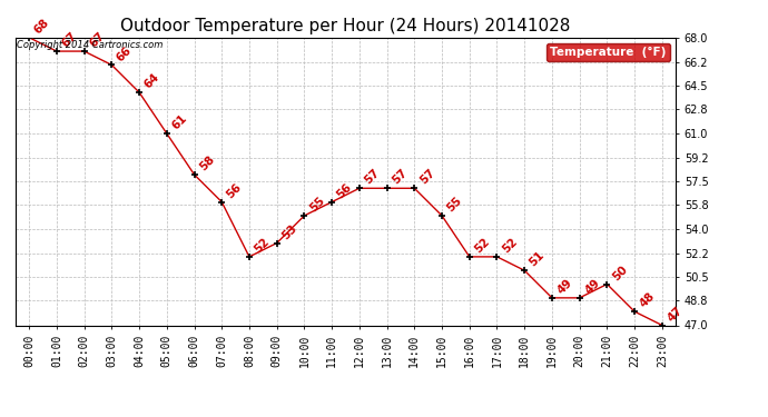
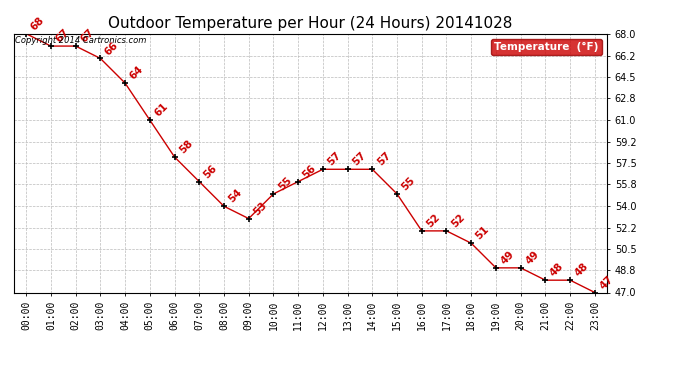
08:00: 52 -> 54
21:00: 50 -> 48
